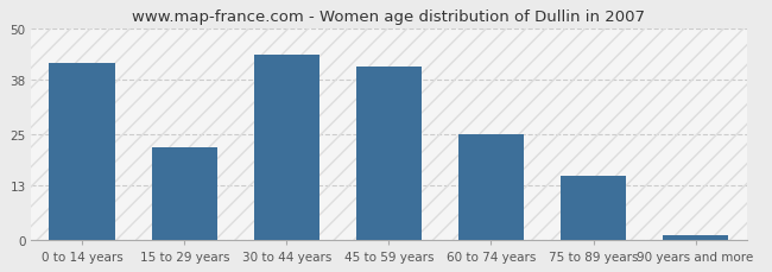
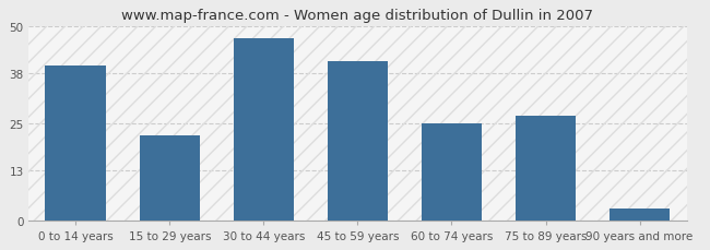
0 to 14 years: 42 -> 40
30 to 44 years: 44 -> 47
75 to 89 years: 15 -> 27
90 years and more: 1 -> 3
